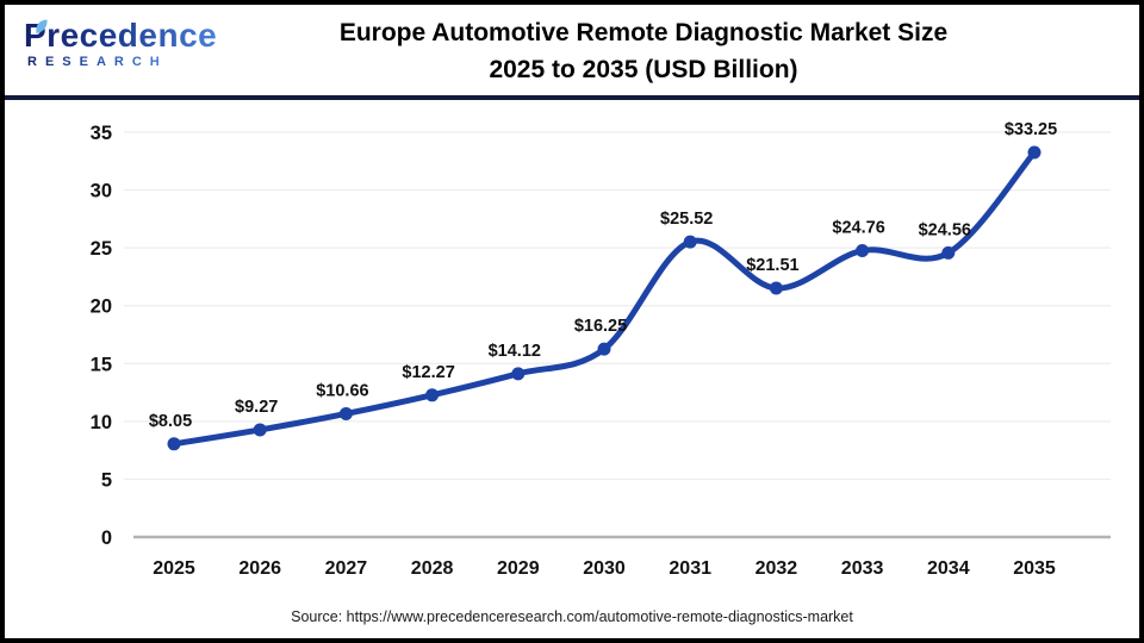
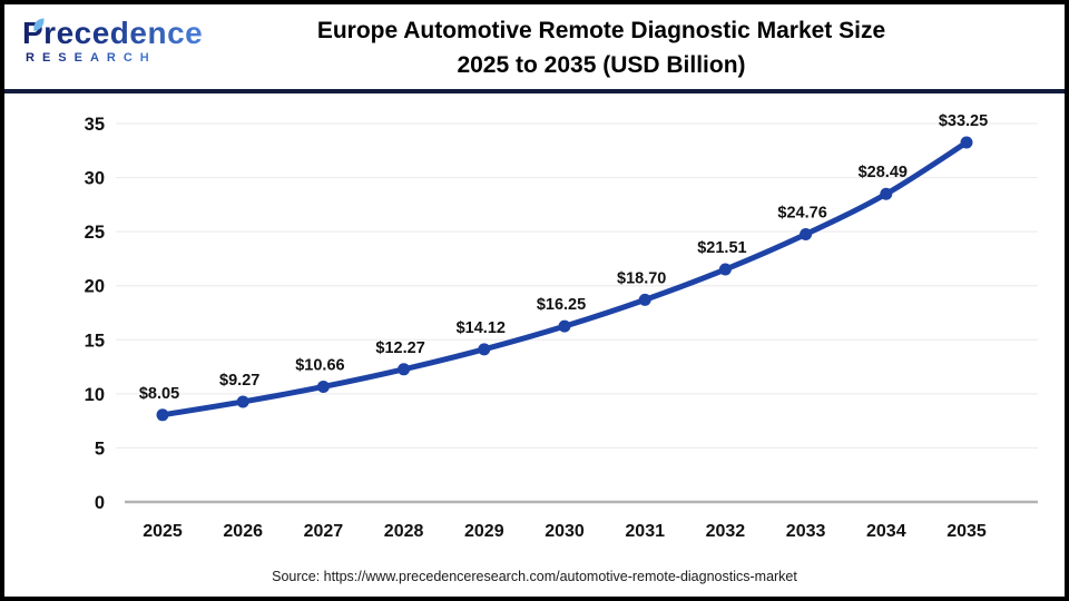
2031: $25.52 -> $18.70
2034: $24.56 -> $28.49
